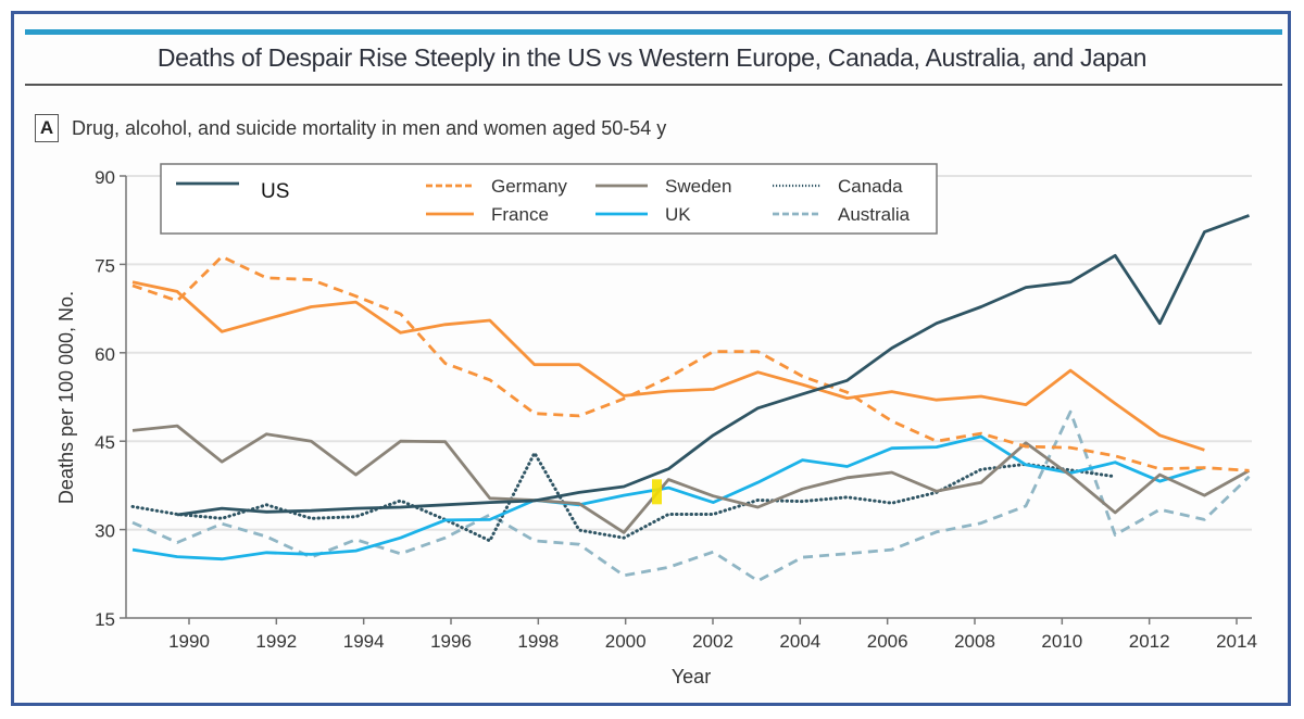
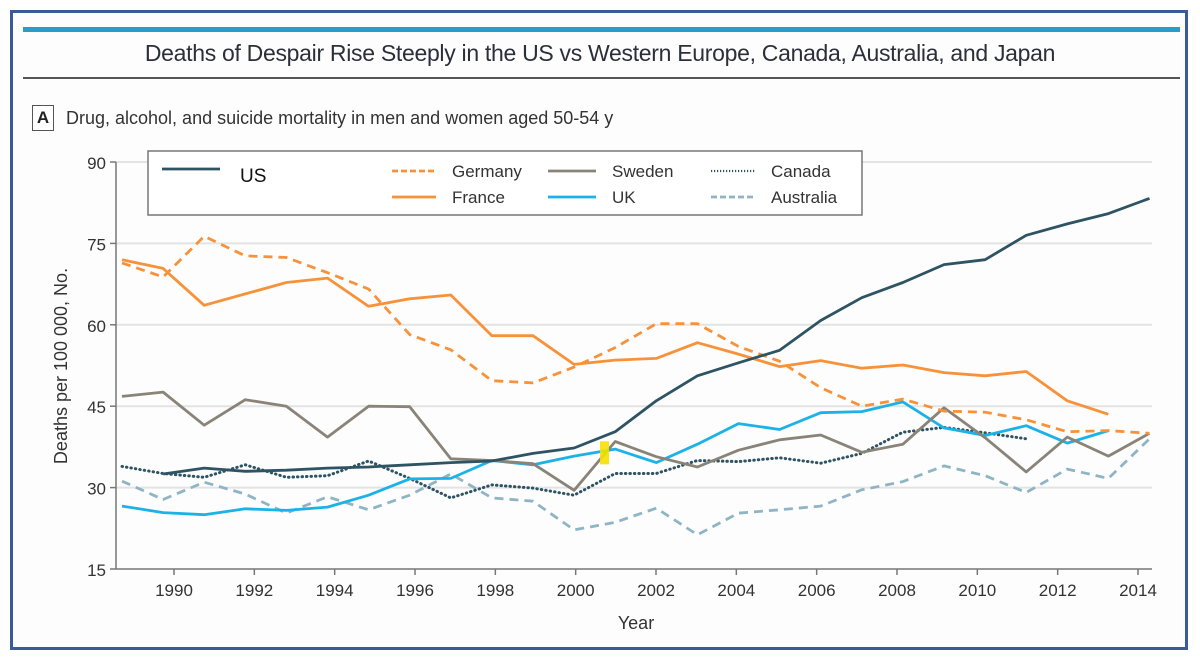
Canada/1998: 43 -> 30
France/2010: 57 -> 51
Australia/2010: 50 -> 32
US/2012: 65 -> 79
